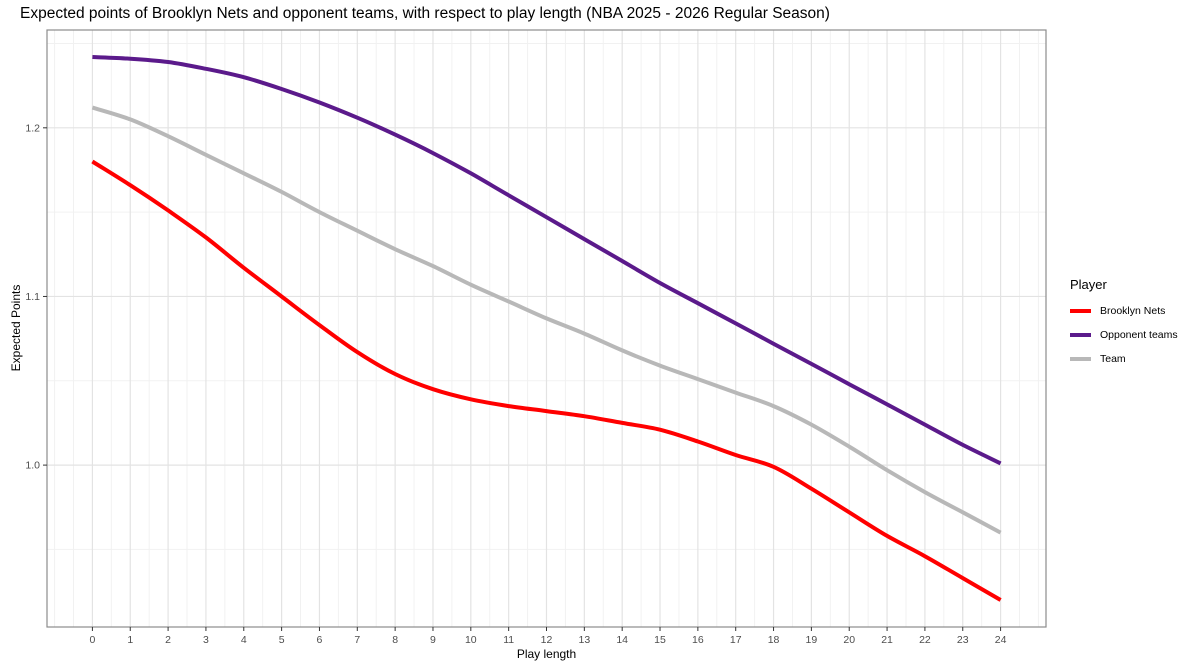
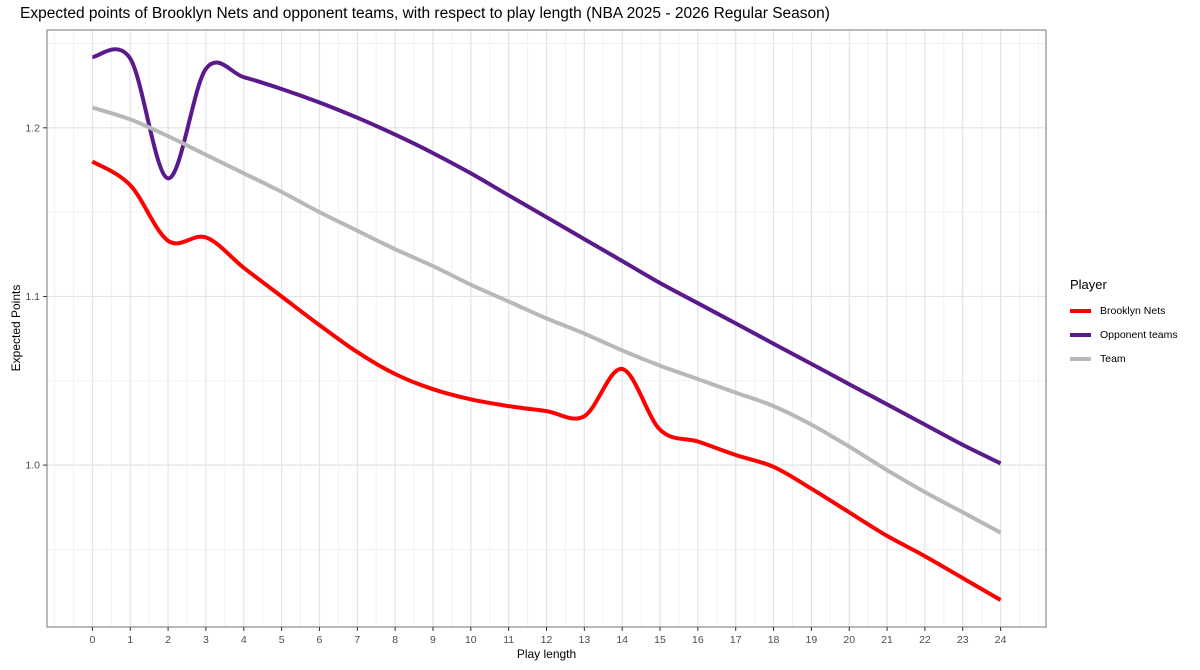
Brooklyn Nets/2: 1.151 -> 1.133
Opponent teams/2: 1.239 -> 1.170
Brooklyn Nets/14: 1.025 -> 1.057
